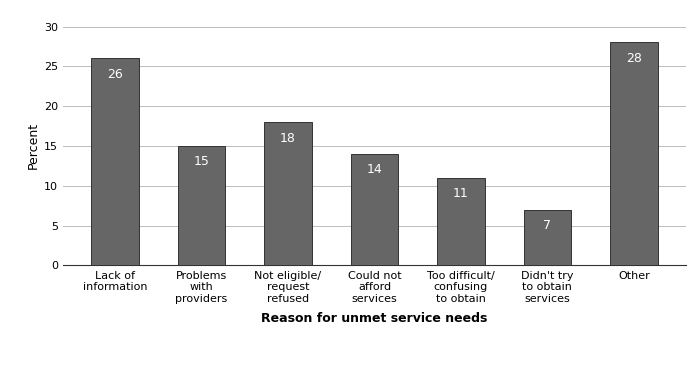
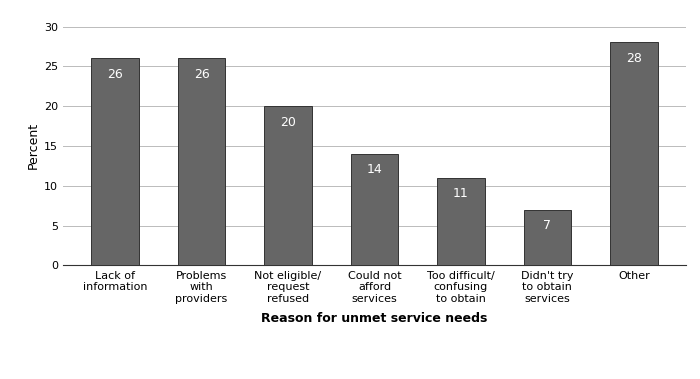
Problems with providers: 15 -> 26
Not eligible/ request refused: 18 -> 20
